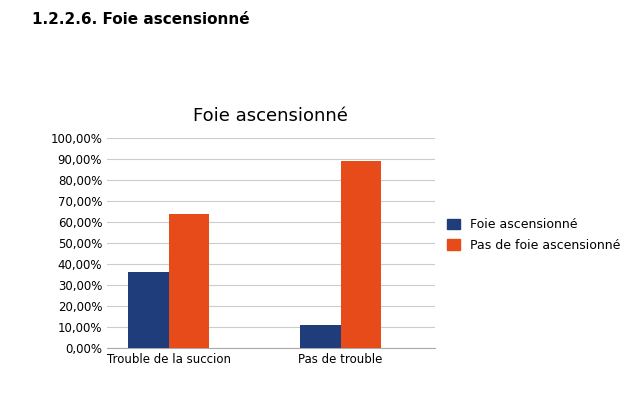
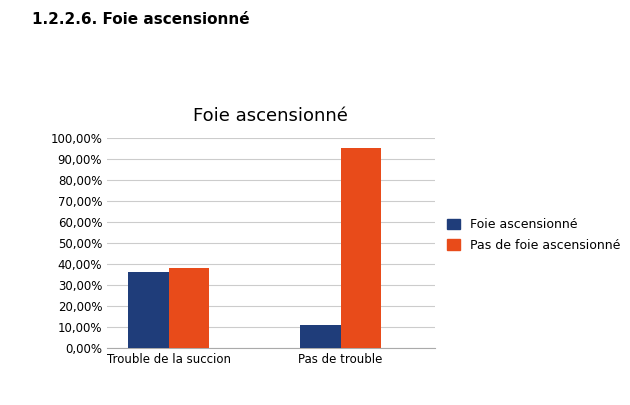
Pas de foie ascensionné/Trouble de la succion: 64% -> 38%
Pas de foie ascensionné/Pas de trouble: 89% -> 95%
